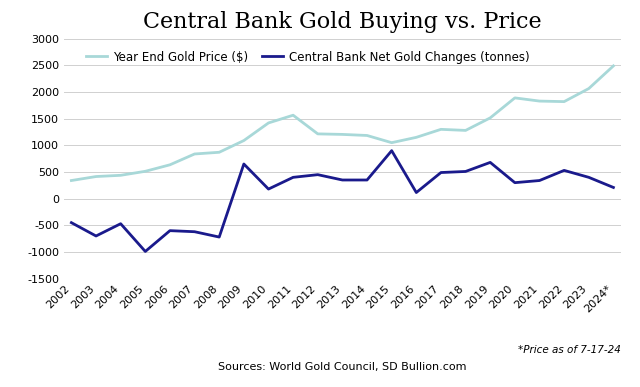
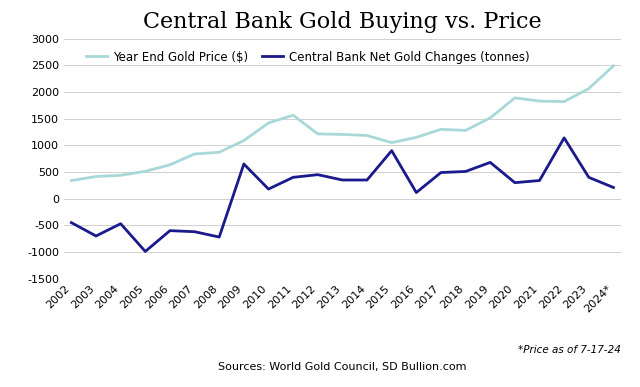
Central Bank Net Gold Changes (tonnes)/2022: 530 -> 1140
